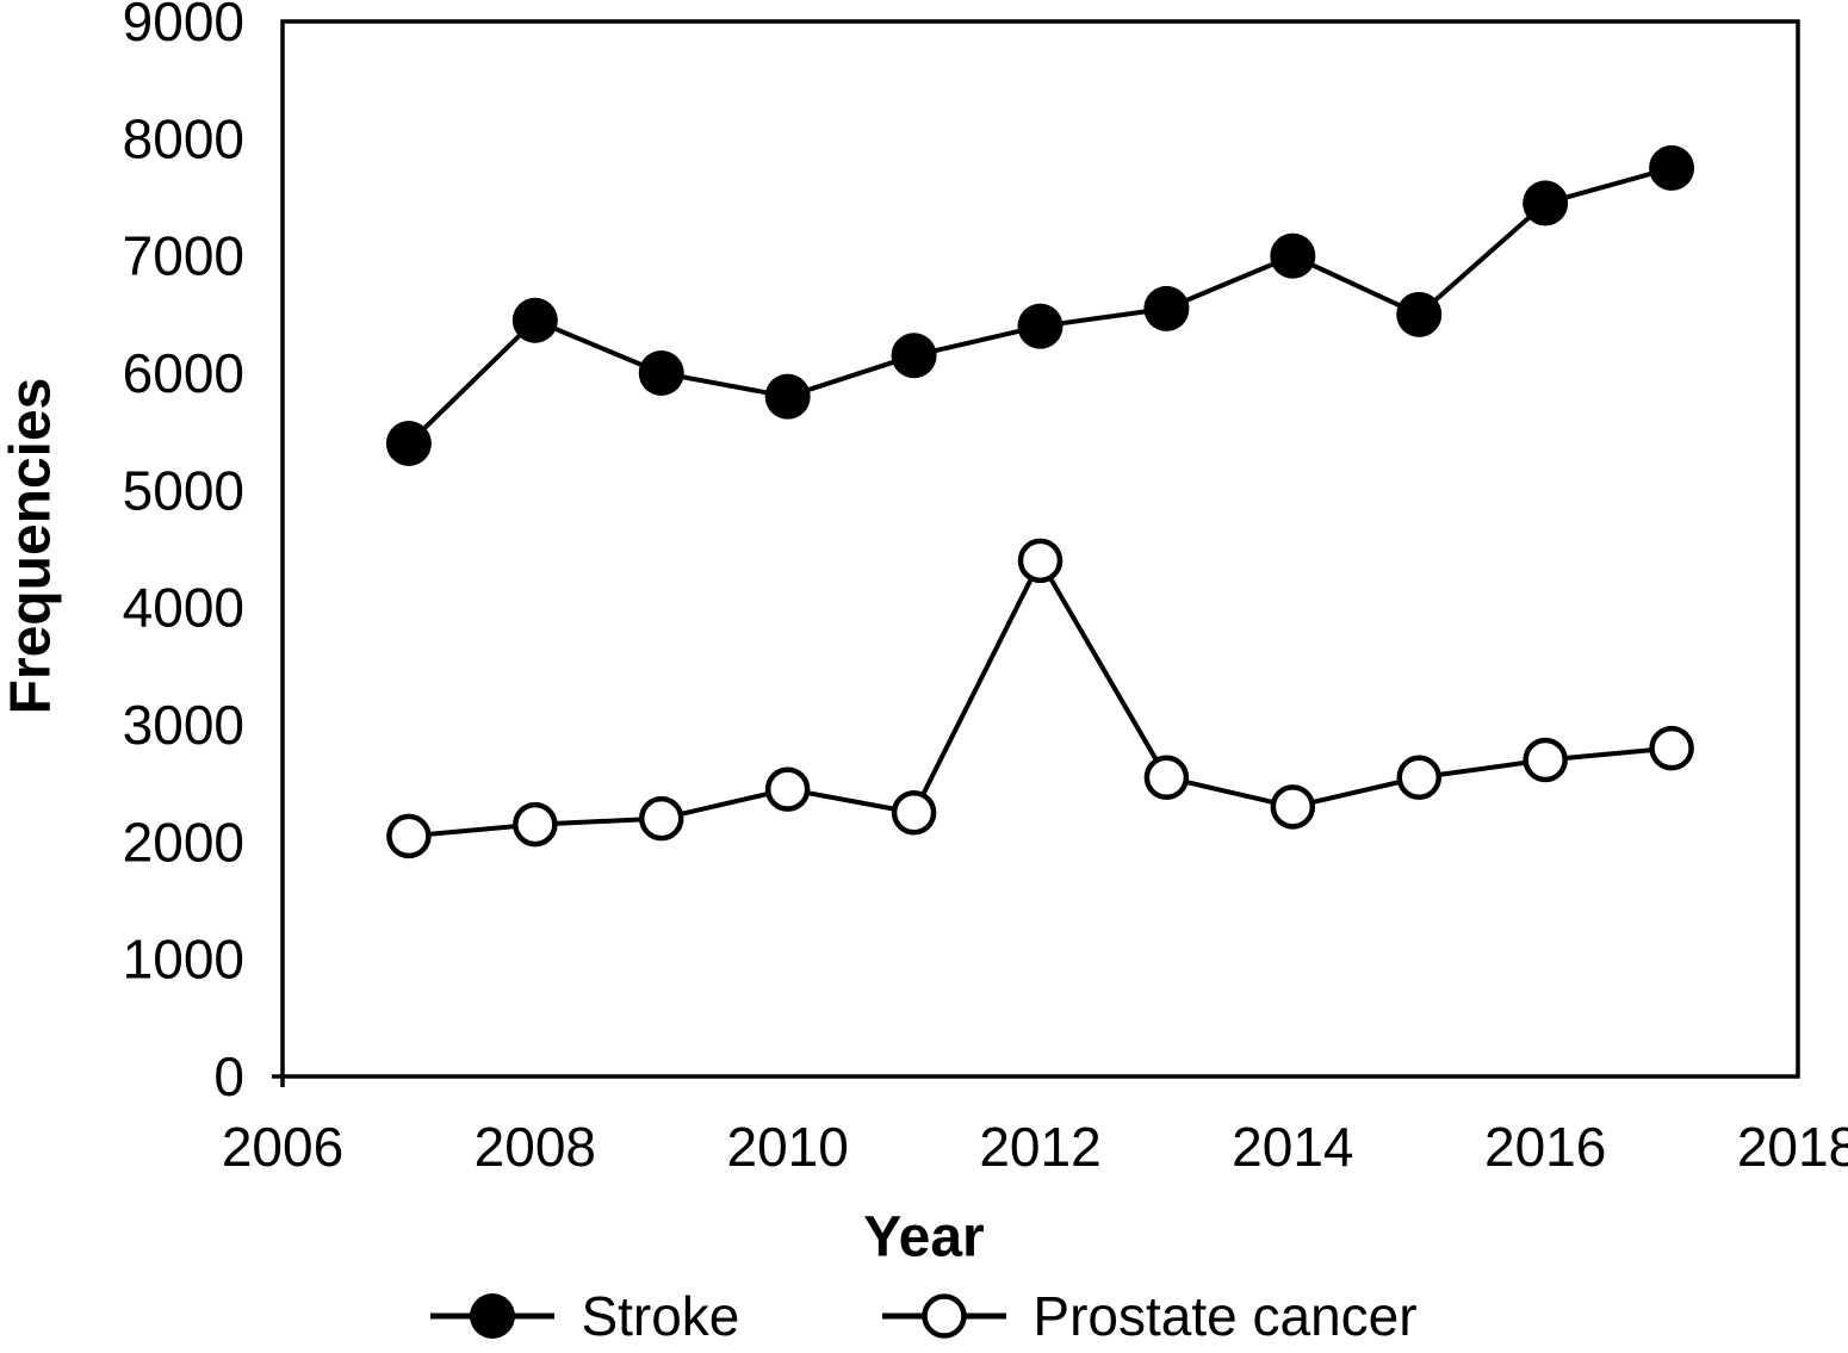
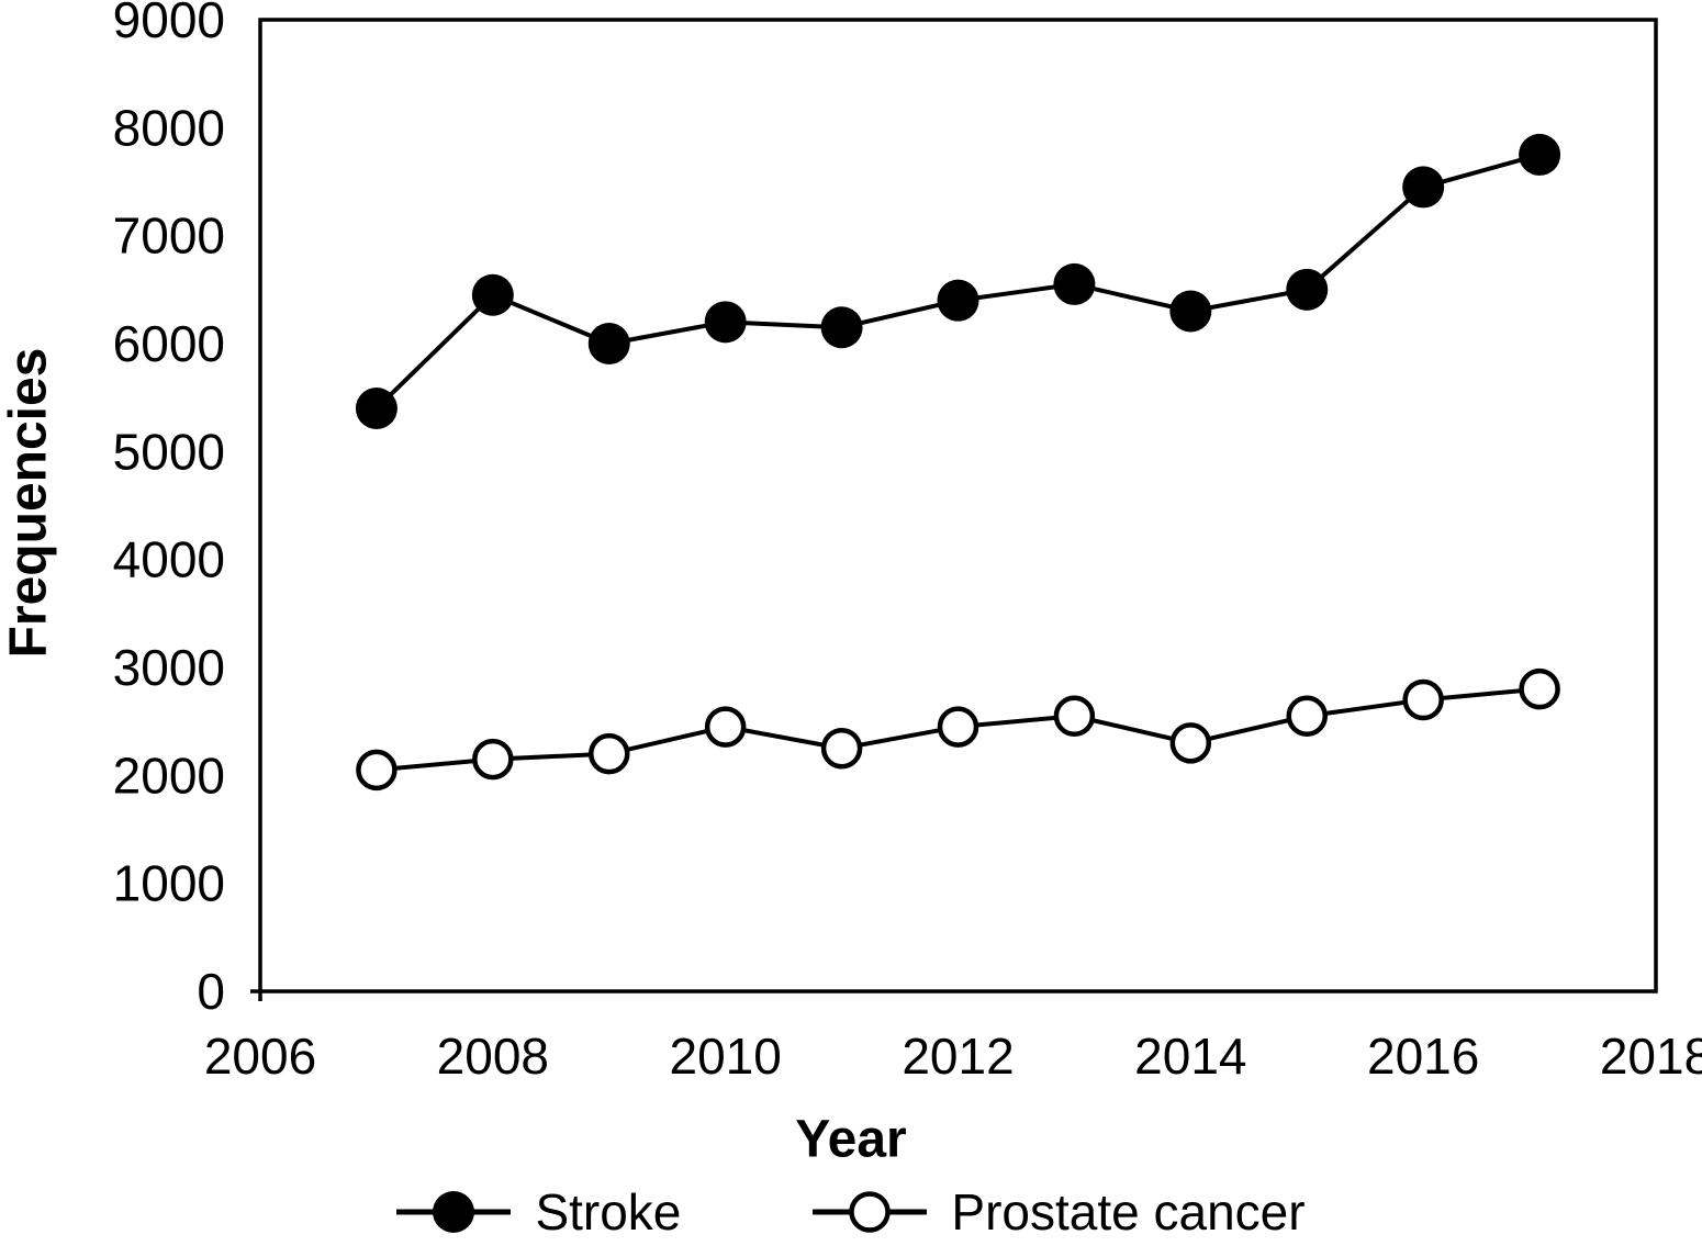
Stroke/2010: 5800 -> 6200
Prostate cancer/2012: 4400 -> 2400
Stroke/2014: 7000 -> 6300
